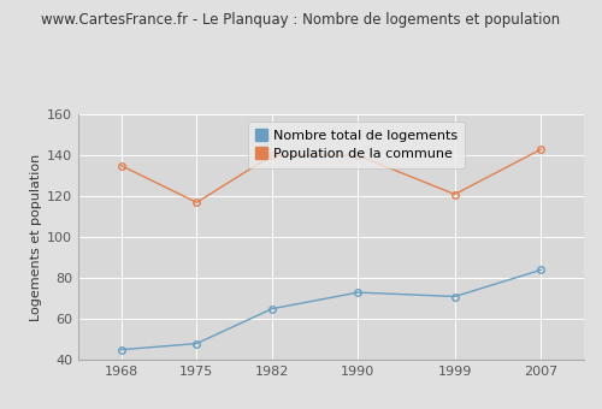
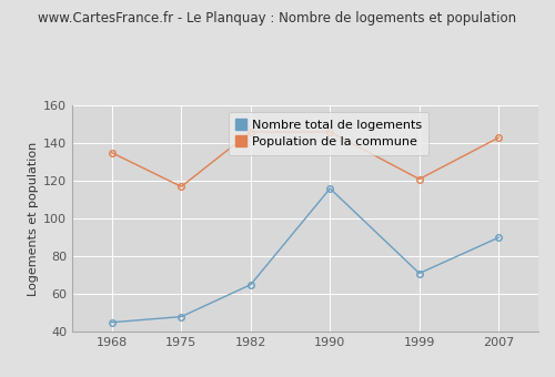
Population de la commune/1982: 140 -> 146
Nombre total de logements/1990: 73 -> 116
Population de la commune/1990: 140 -> 146
Nombre total de logements/2007: 84 -> 90
